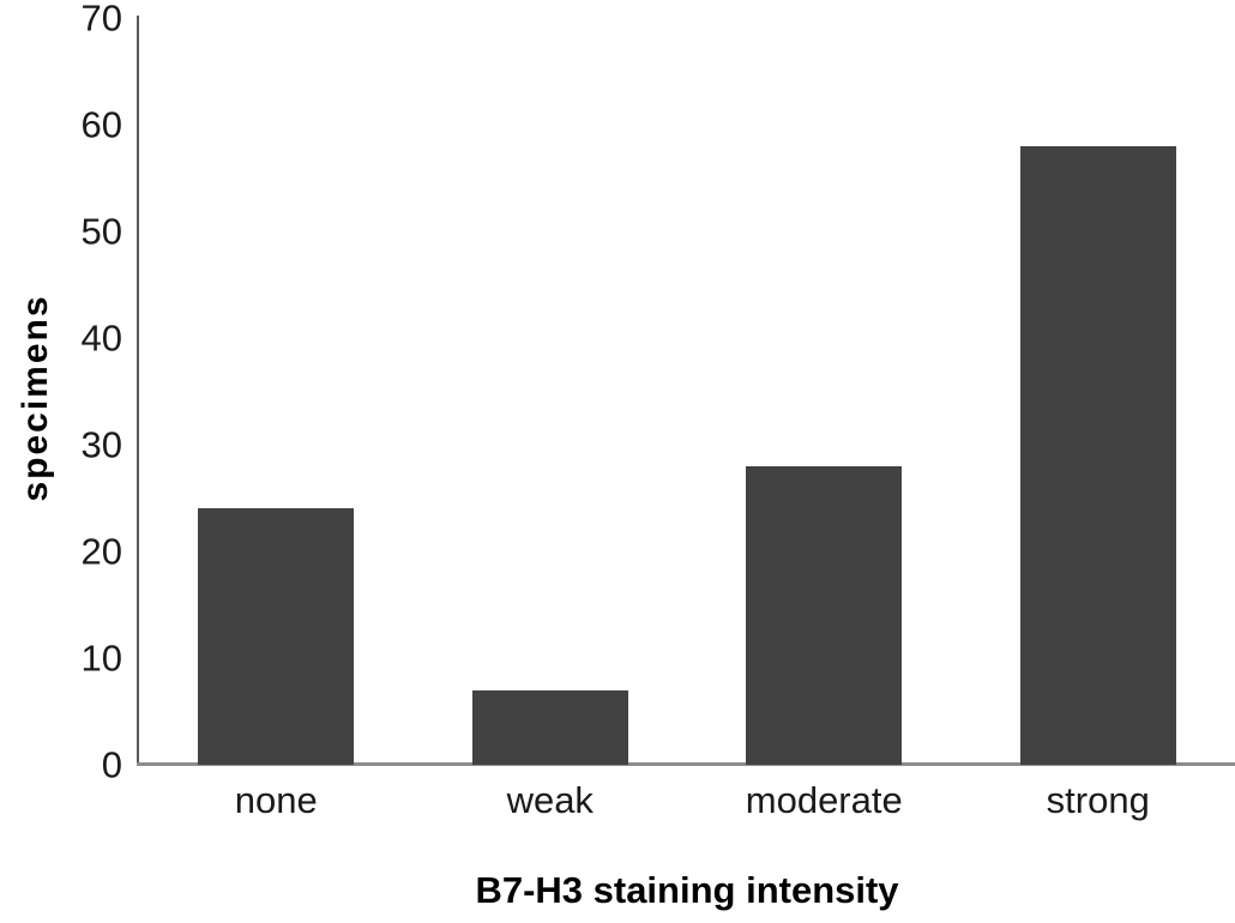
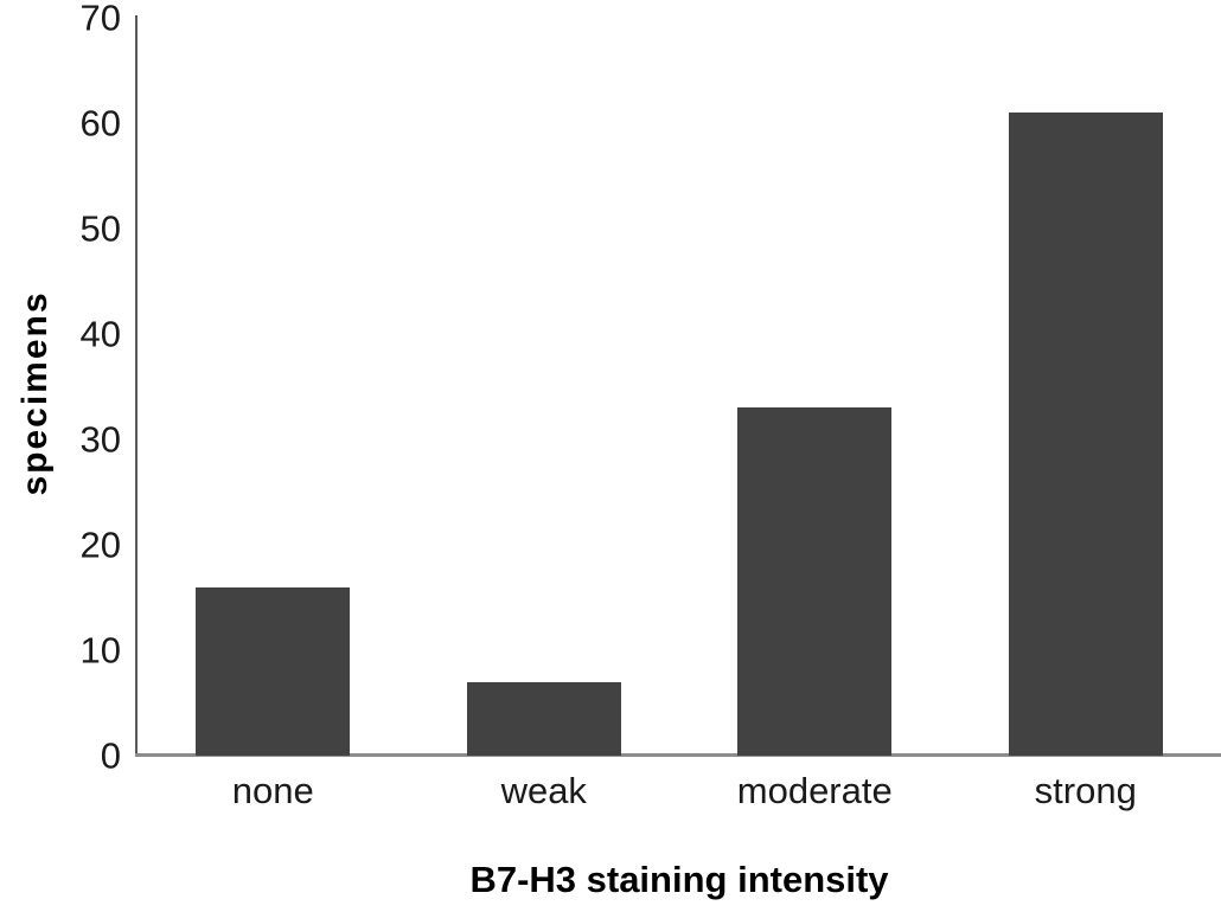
none: 24 -> 16
moderate: 28 -> 33
strong: 58 -> 61
